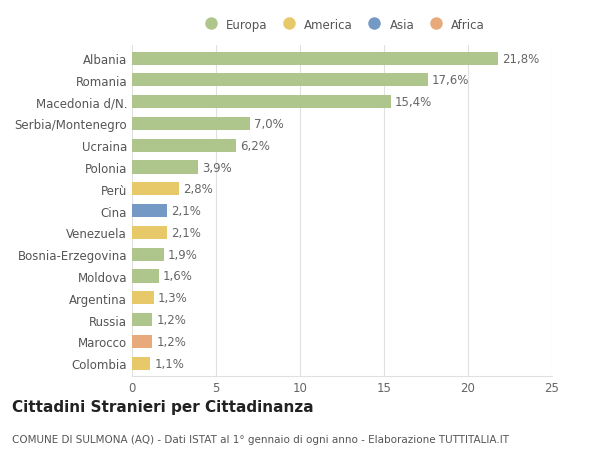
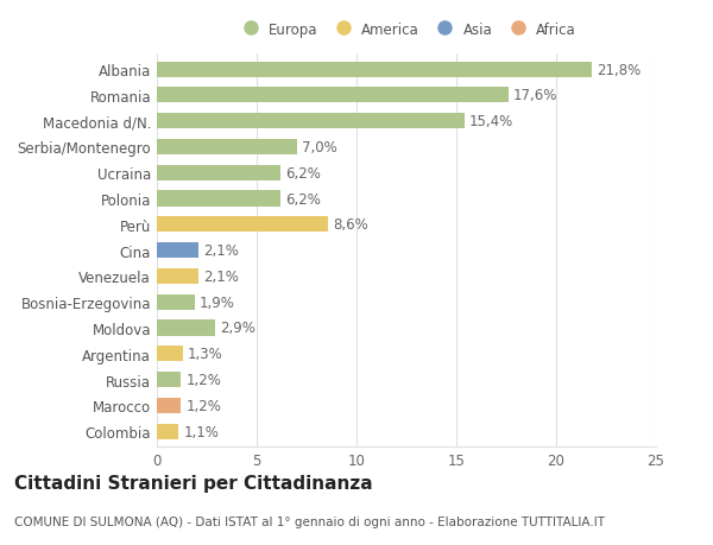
Polonia: 3,9% -> 6,2%
Perù: 2,8% -> 8,6%
Moldova: 1,6% -> 2,9%
